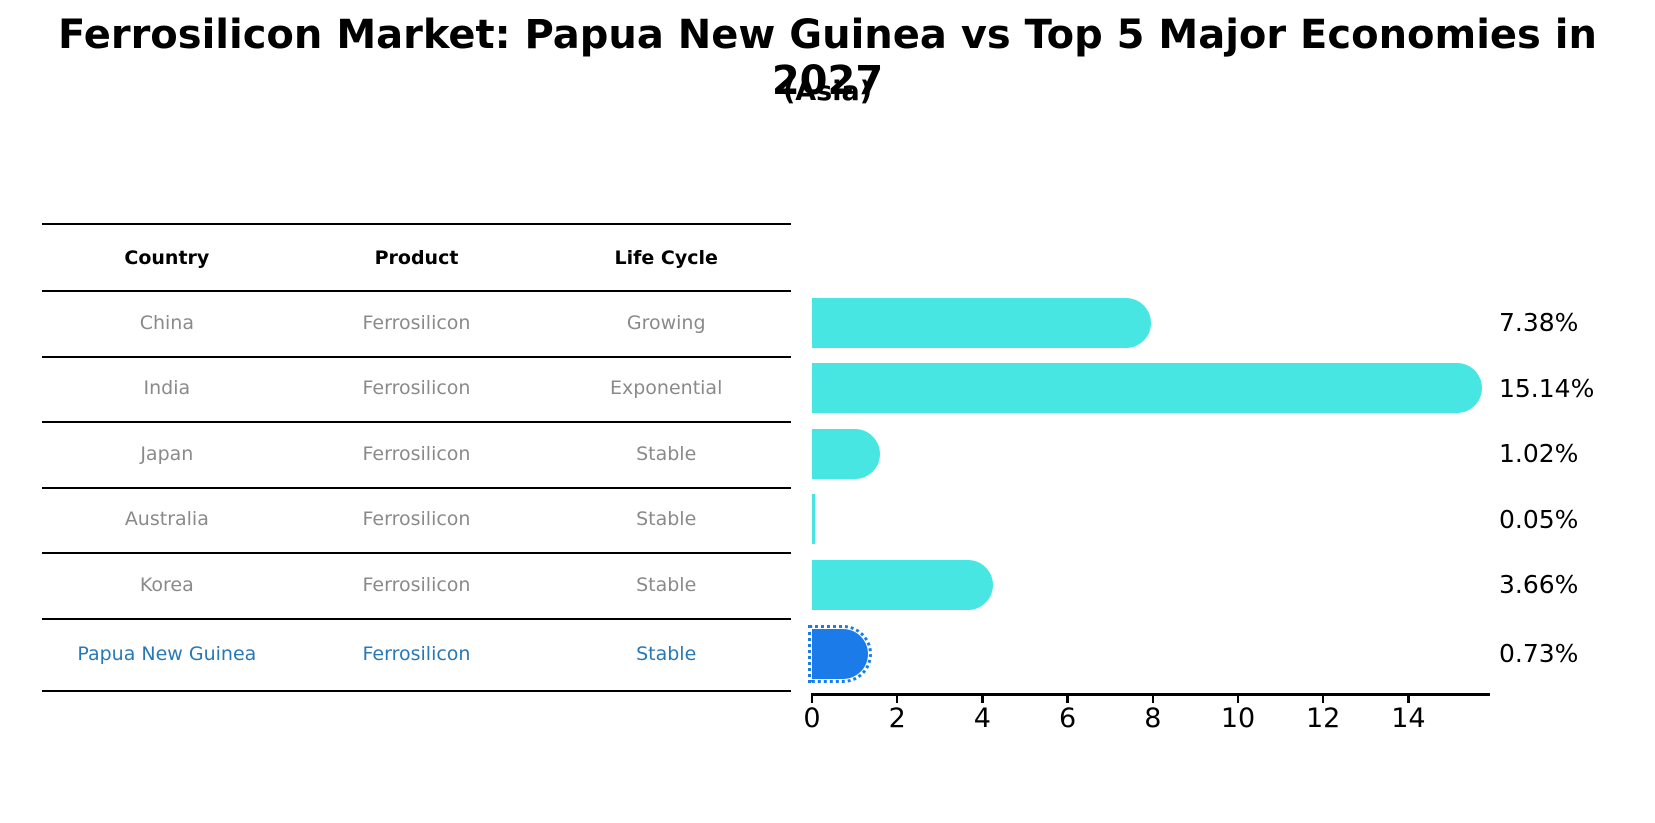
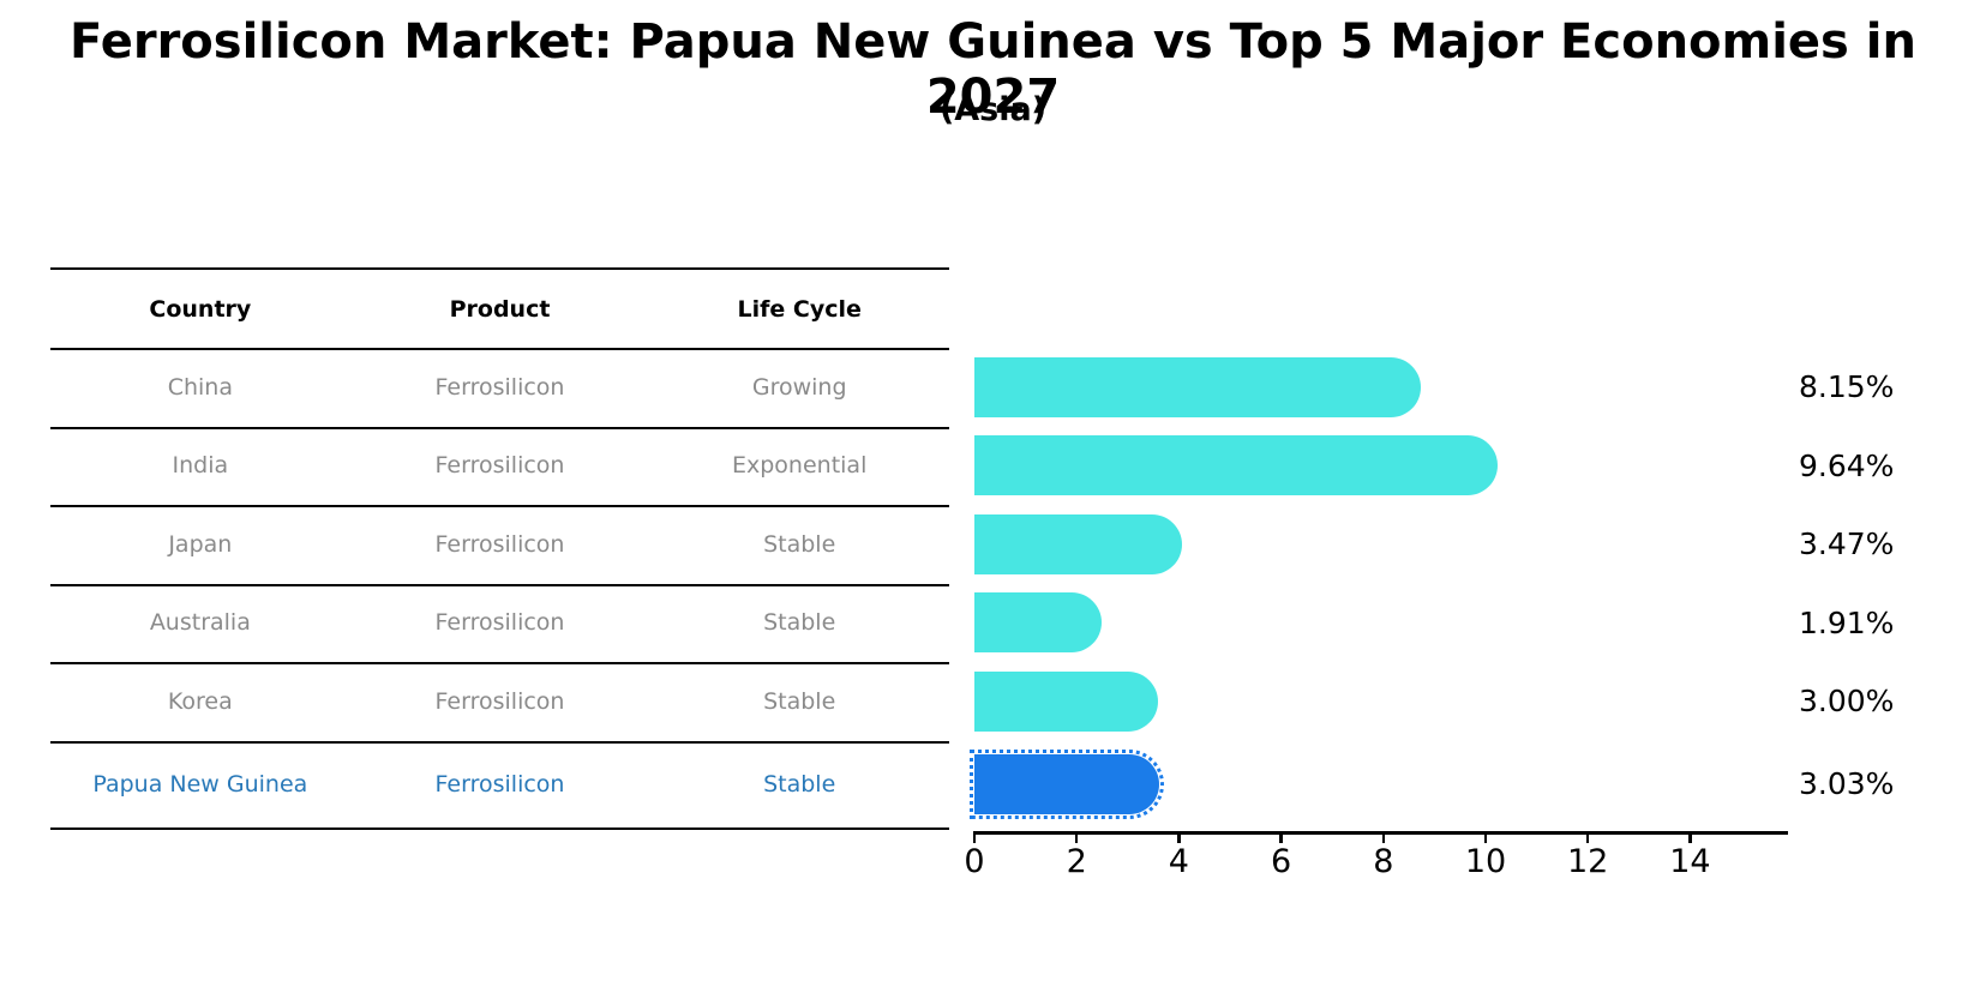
China: 7.38% -> 8.15%
India: 15.14% -> 9.64%
Japan: 1.02% -> 3.47%
Australia: 0.05% -> 1.91%
Korea: 3.66% -> 3.00%
Papua New Guinea: 0.73% -> 3.03%
